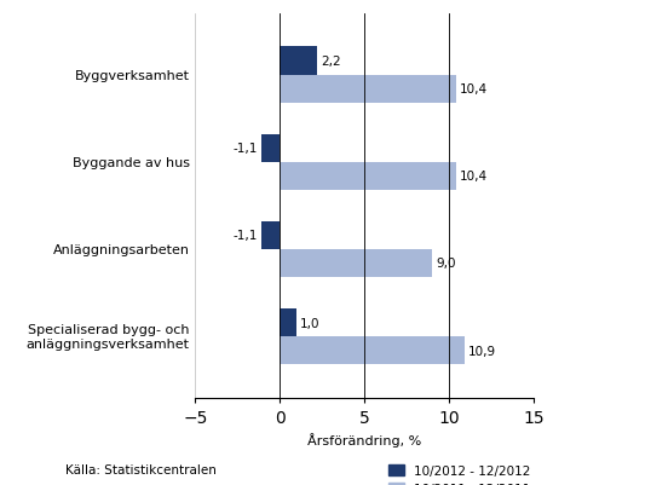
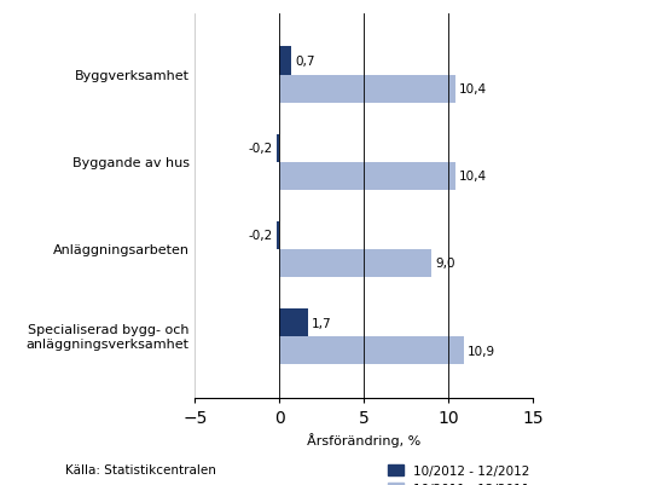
10/2012 - 12/2012/Byggverksamhet: 2,2 -> 0,7
10/2012 - 12/2012/Byggande av hus: -1,1 -> -0,2
10/2012 - 12/2012/Anläggningsarbeten: -1,1 -> -0,2
10/2012 - 12/2012/Specialiserad bygg- och anläggningsverksamhet: 1,0 -> 1,7
